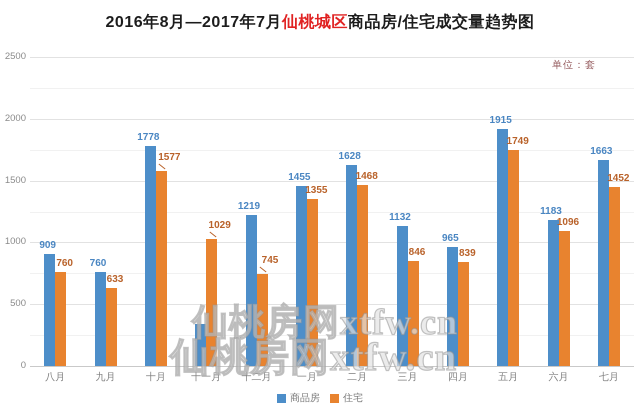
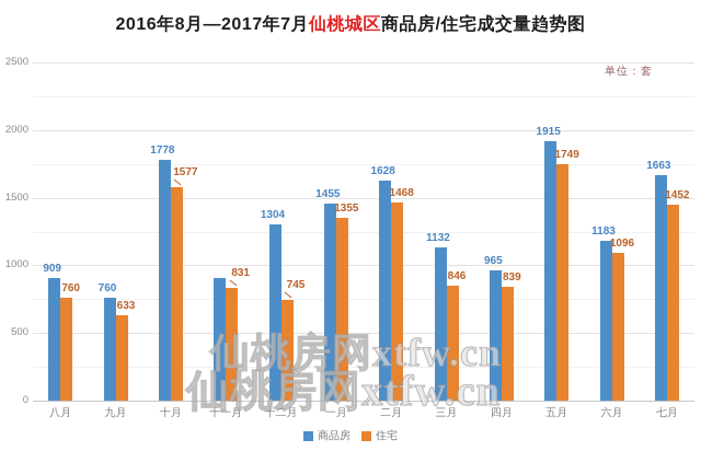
商品房/十一月: 340 -> 900
住宅/十一月: 1029 -> 831
商品房/十二月: 1219 -> 1304
